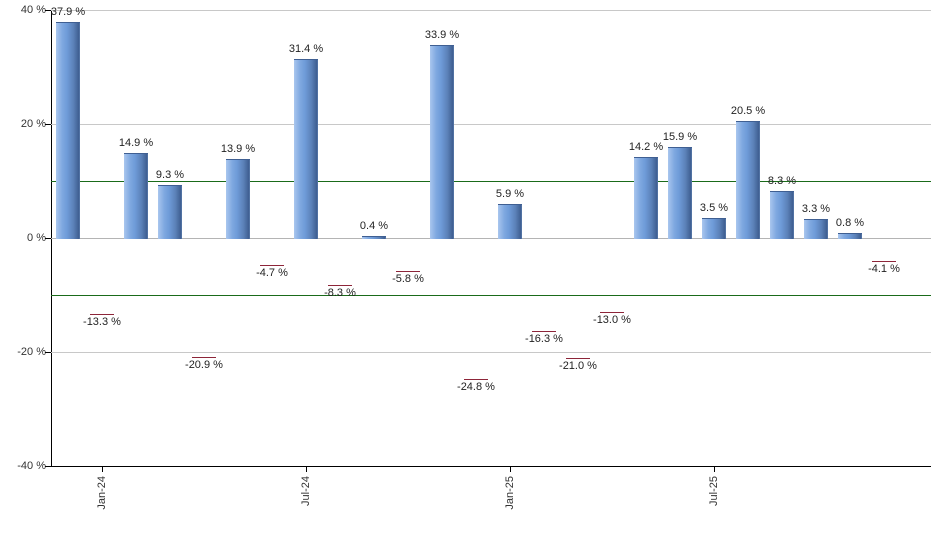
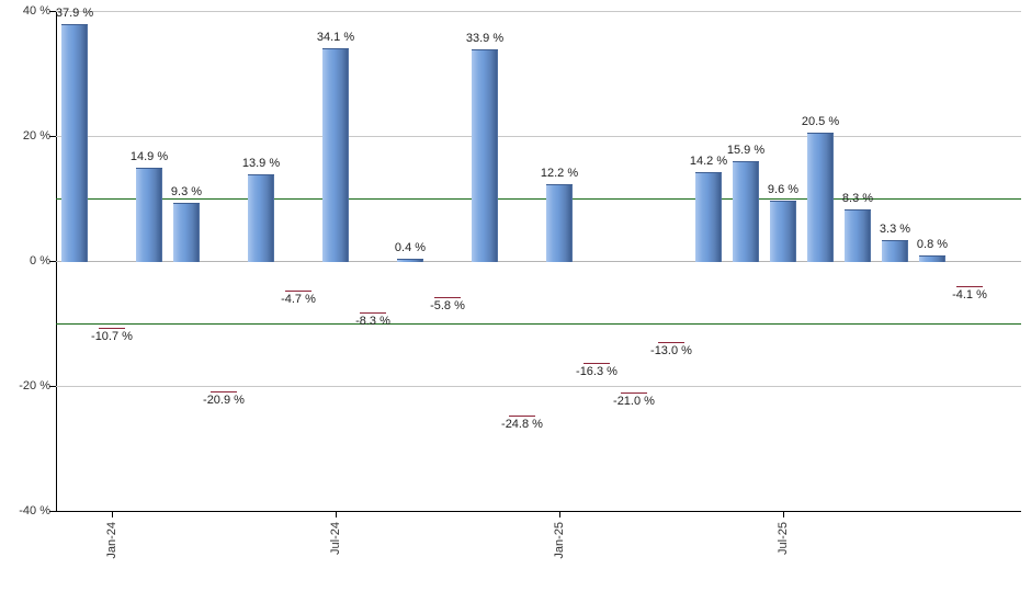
Jan-24: -13.3 -> -10.7
Jul-24: 31.4 -> 34.1
Jan-25: 5.9 -> 12.2
Jul-25: 3.5 -> 9.6
